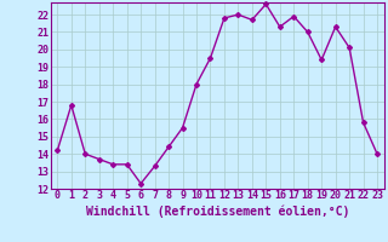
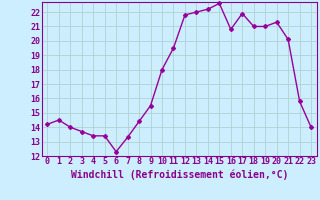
1: 16.8 -> 14.5
14: 21.7 -> 22.2
16: 21.3 -> 20.8
19: 19.4 -> 21.0
